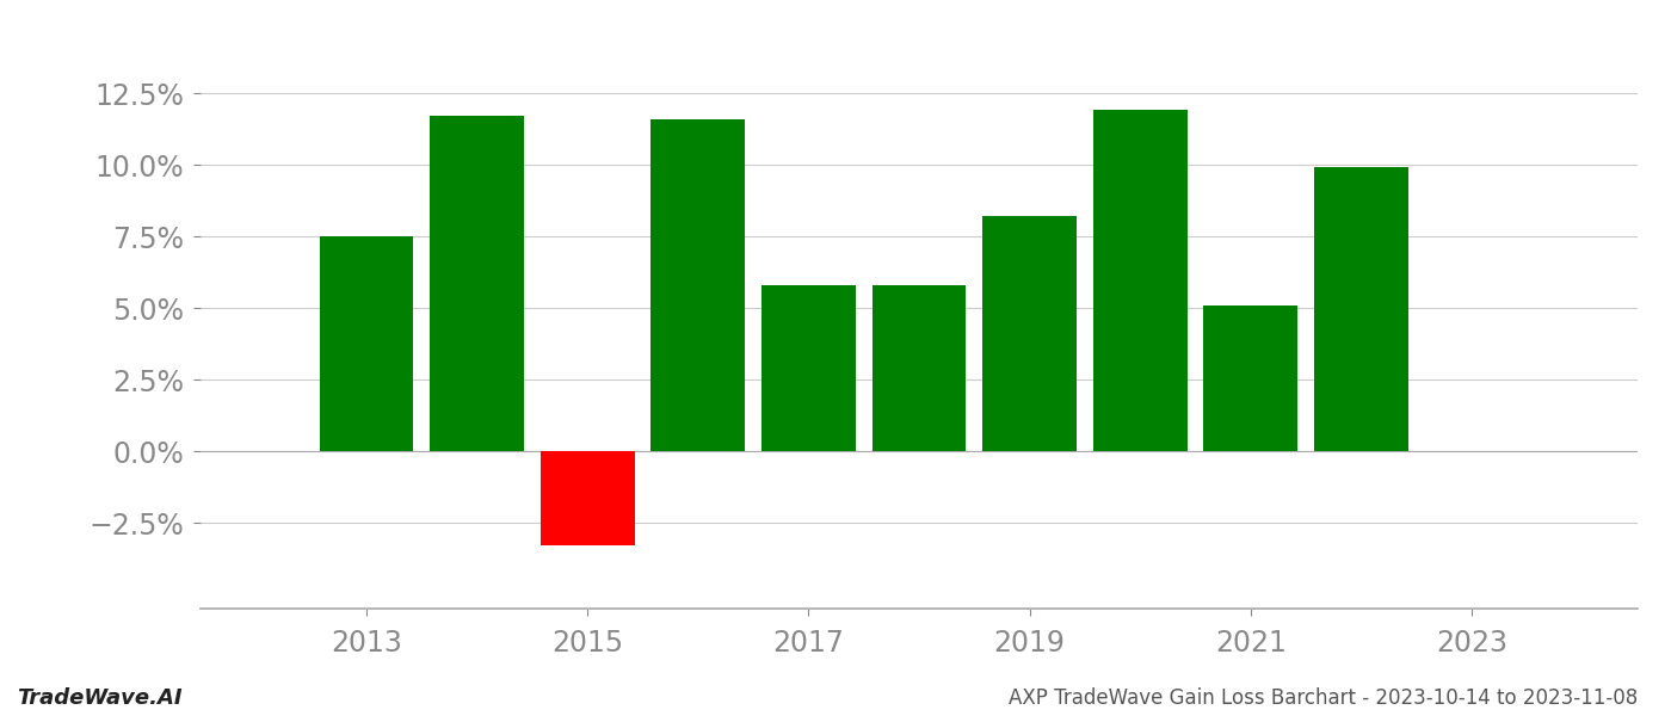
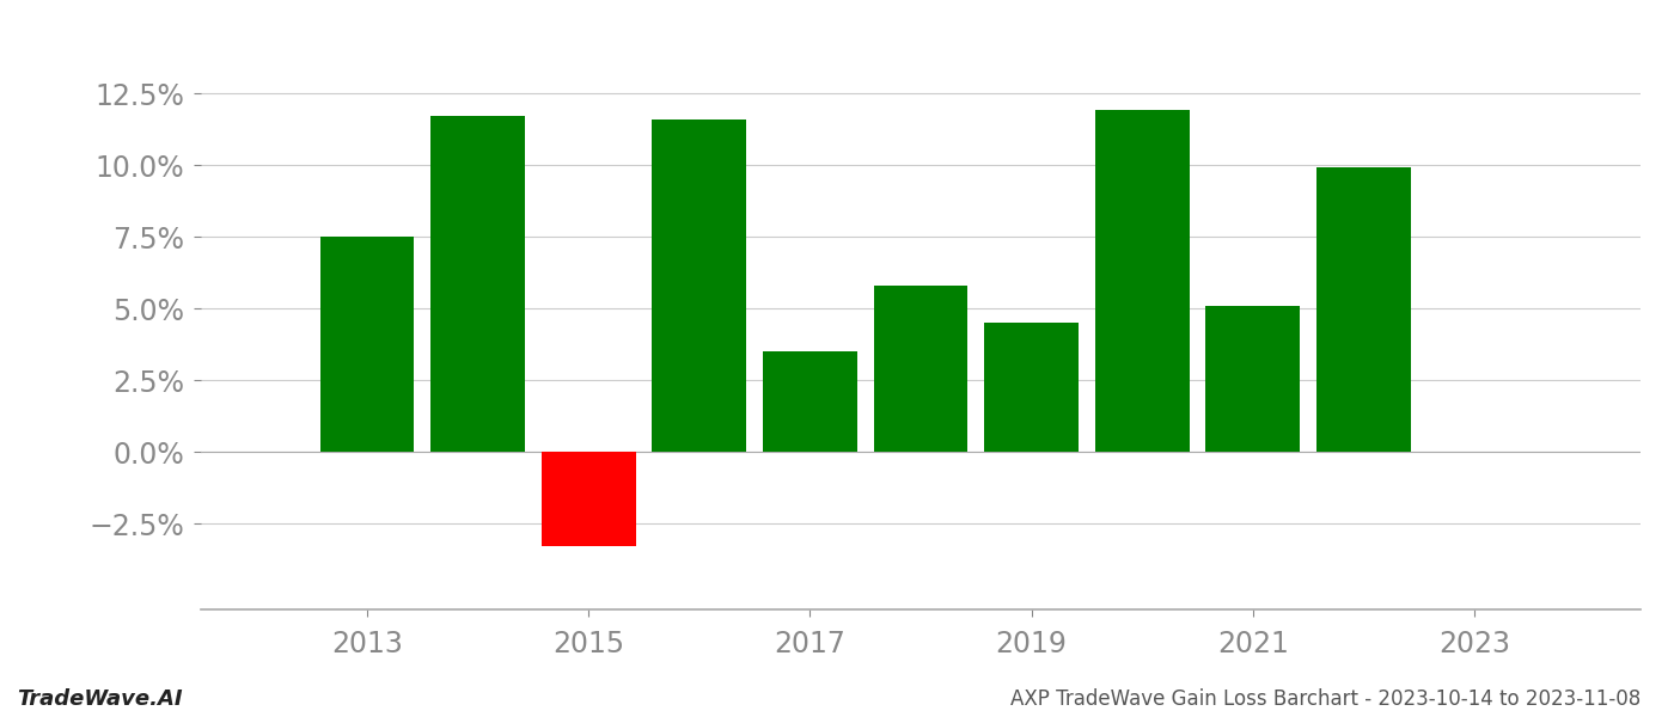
2017: 5.8% -> 3.5%
2019: 8.2% -> 4.5%
